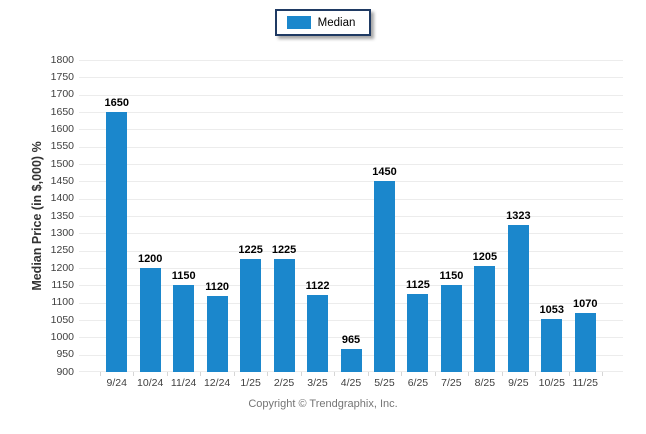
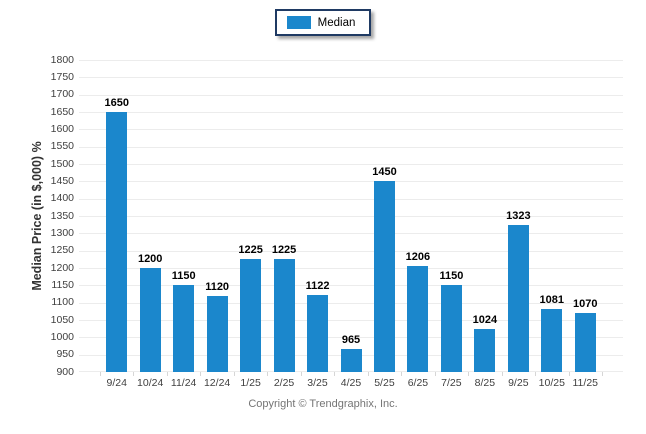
6/25: 1125 -> 1206
8/25: 1205 -> 1024
10/25: 1053 -> 1081
